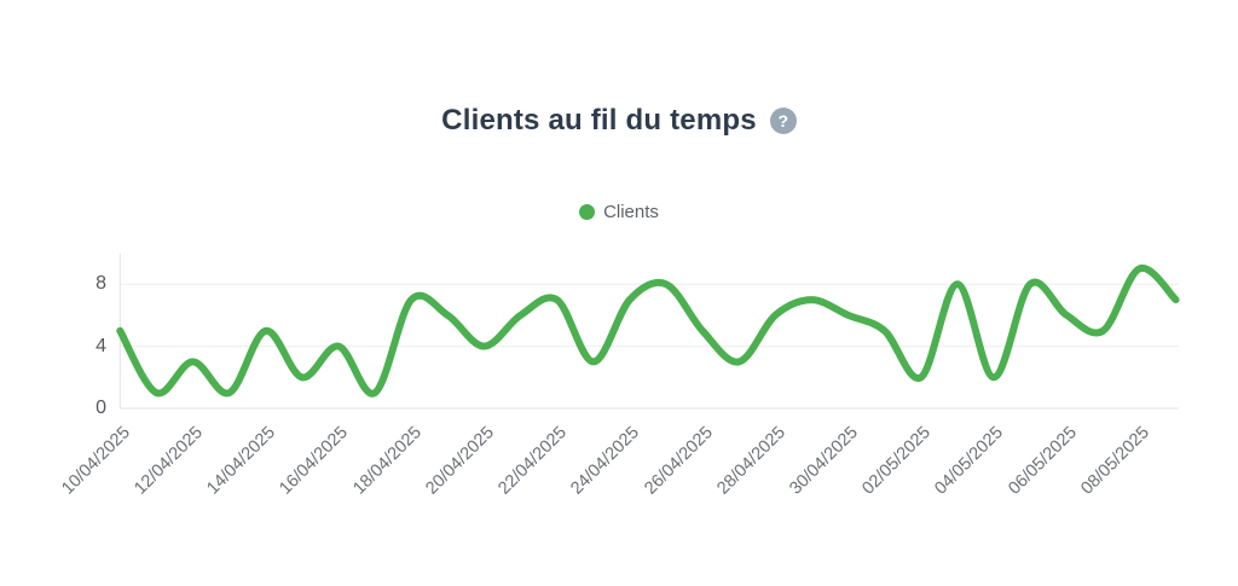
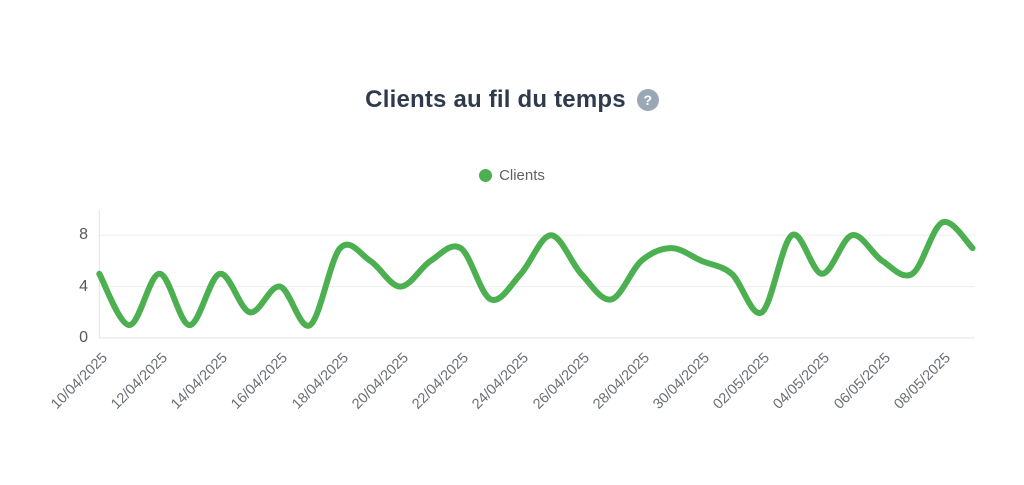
12/04/2025: 3 -> 5
24/04/2025: 7 -> 5
04/05/2025: 2 -> 5
